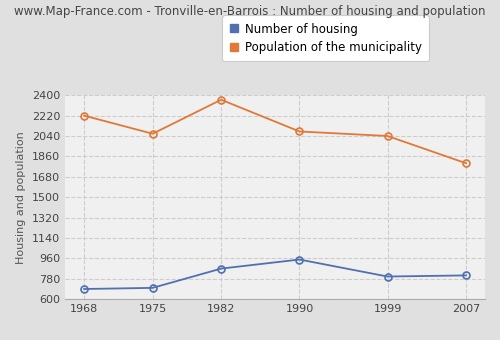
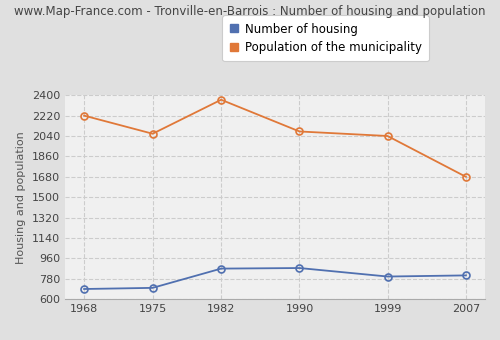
Number of housing/1990: 950 -> 880
Population of the municipality/2007: 1800 -> 1680
